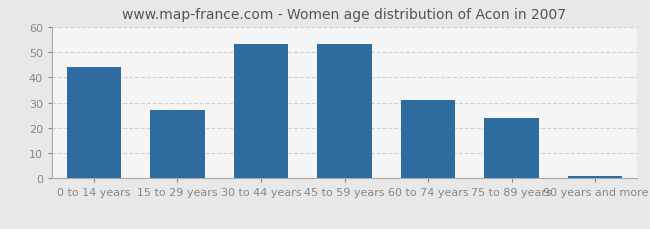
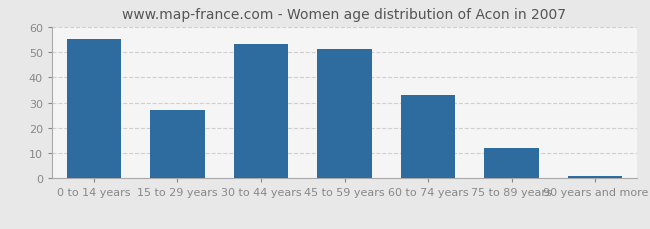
0 to 14 years: 44 -> 55
45 to 59 years: 53 -> 51
60 to 74 years: 31 -> 33
75 to 89 years: 24 -> 12
